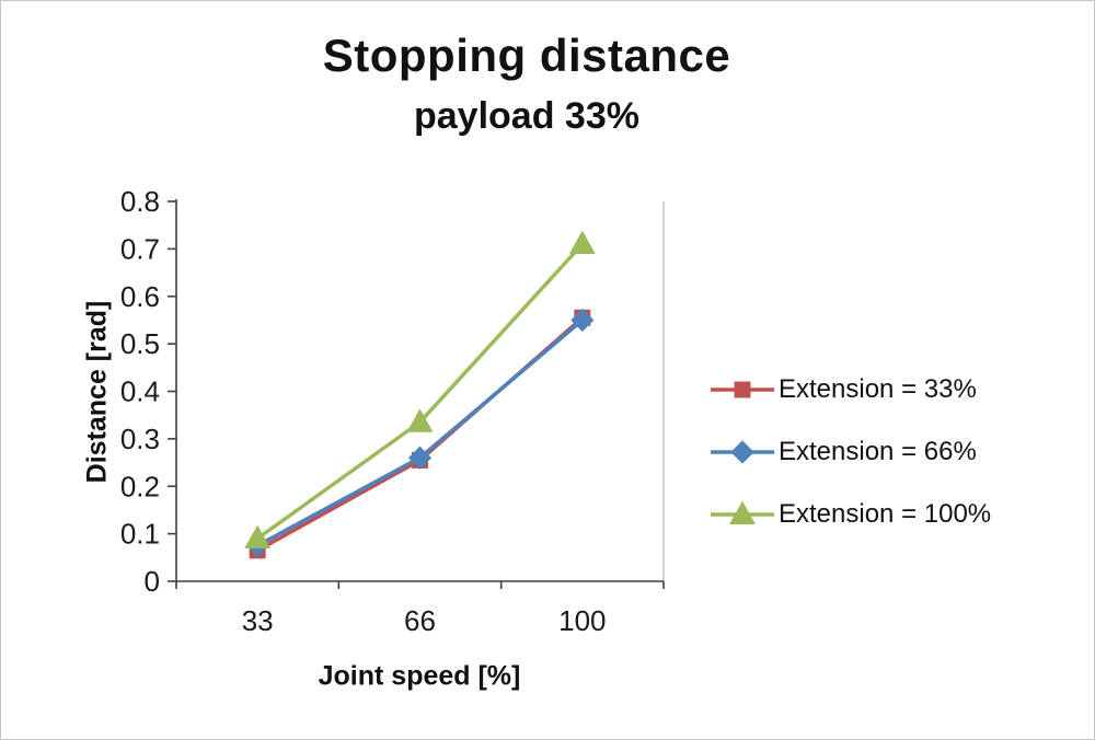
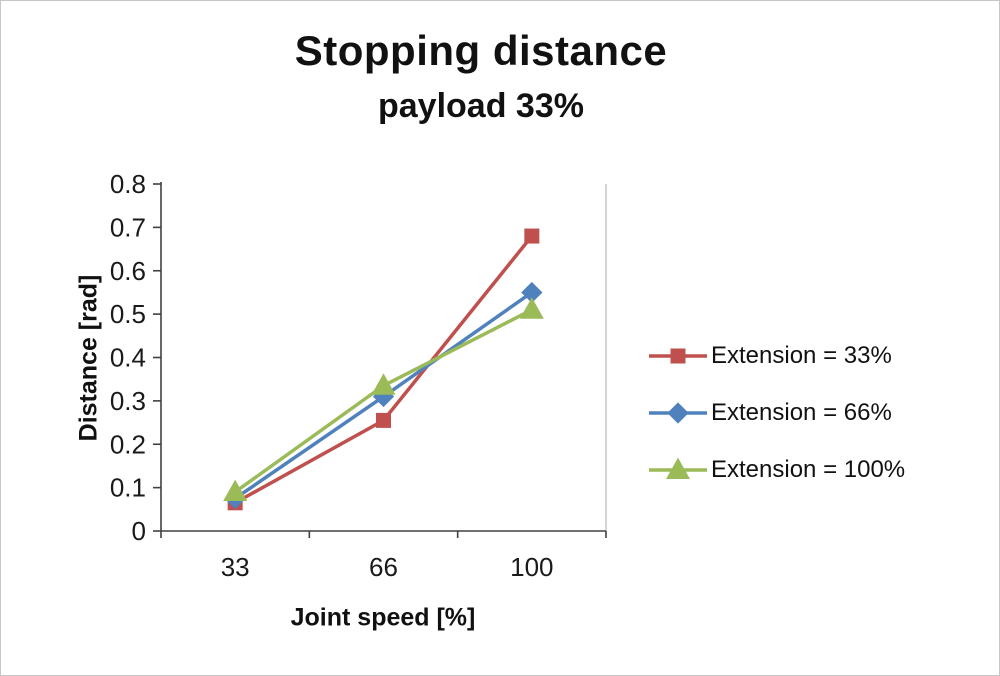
Extension = 66%/66: 0.26 -> 0.31
Extension = 33%/100: 0.56 -> 0.68
Extension = 100%/100: 0.71 -> 0.51
